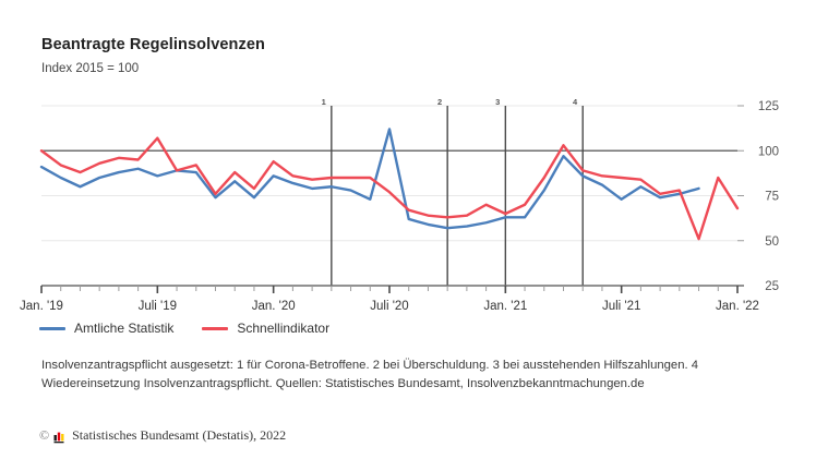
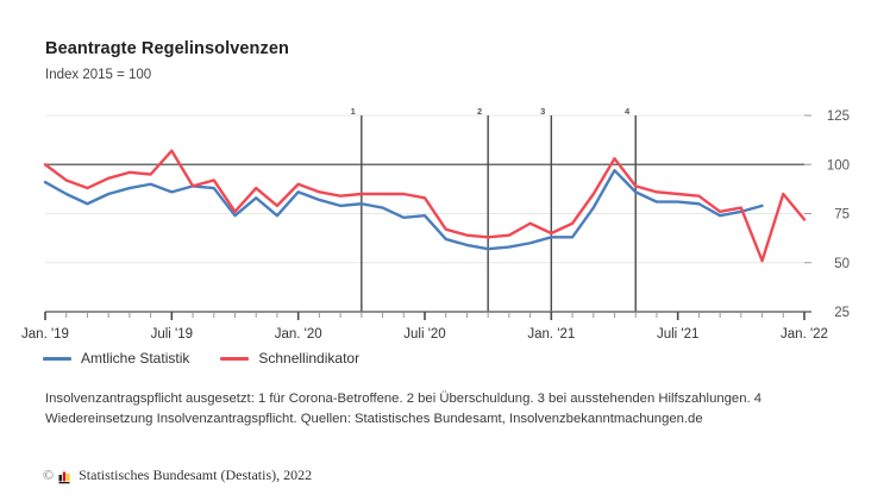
Schnellindikator/Jan. '20: 94 -> 90
Amtliche Statistik/Juli '20: 112 -> 74
Schnellindikator/Juli '20: 77 -> 83
Amtliche Statistik/Juli '21: 73 -> 81
Schnellindikator/Jan. '22: 68 -> 72
